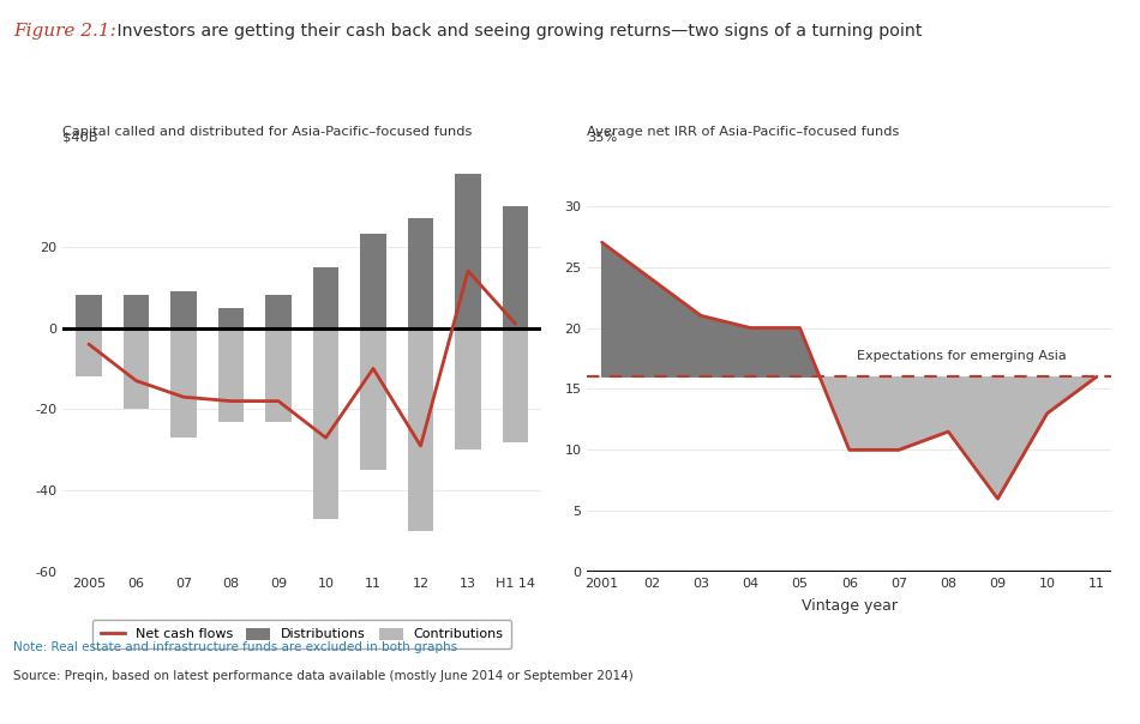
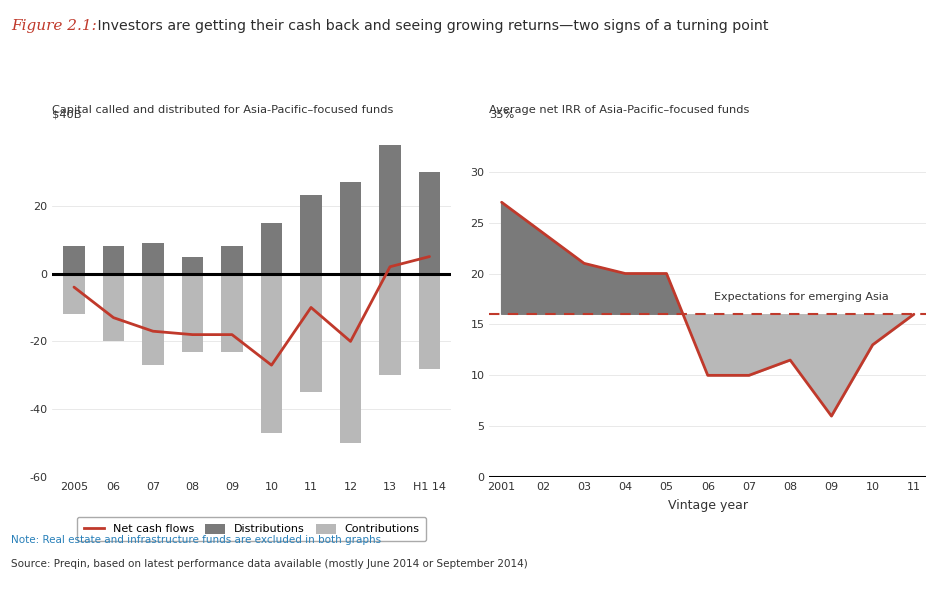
Net cash flows/12: -29 -> -20
Net cash flows/13: 14 -> 2
Net cash flows/H1 14: 1 -> 5
